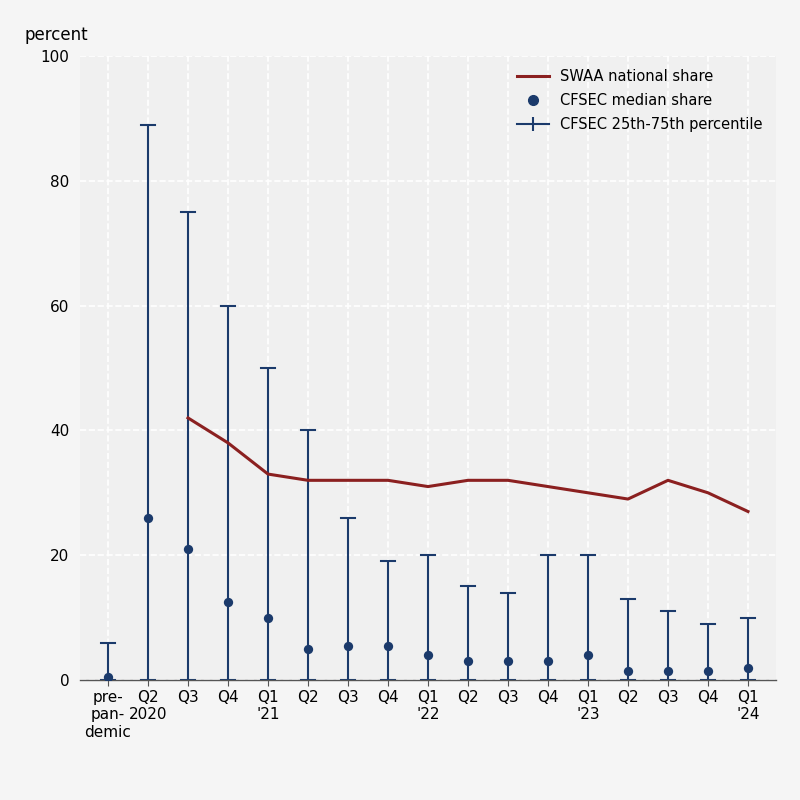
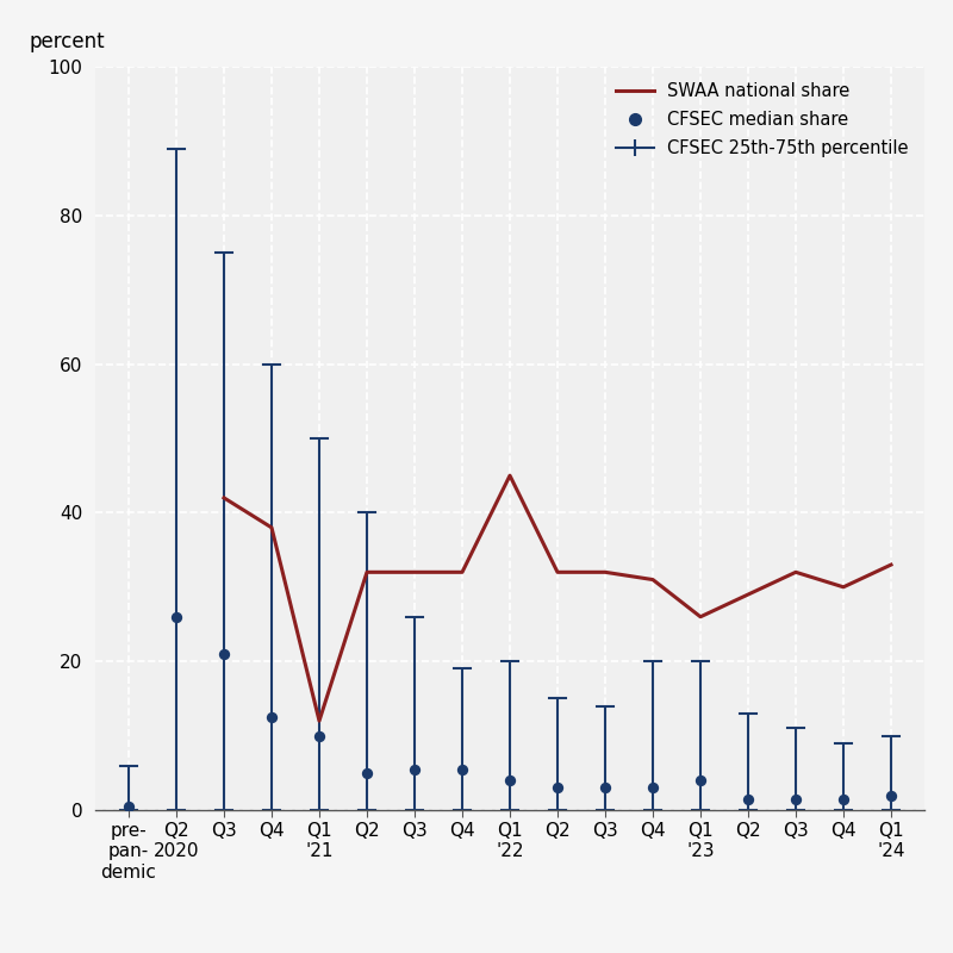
SWAA national share/Q1 '21: 33 -> 12
SWAA national share/Q1 '22: 31 -> 45
SWAA national share/Q1 '23: 30 -> 26
SWAA national share/Q1 '24: 27 -> 33
